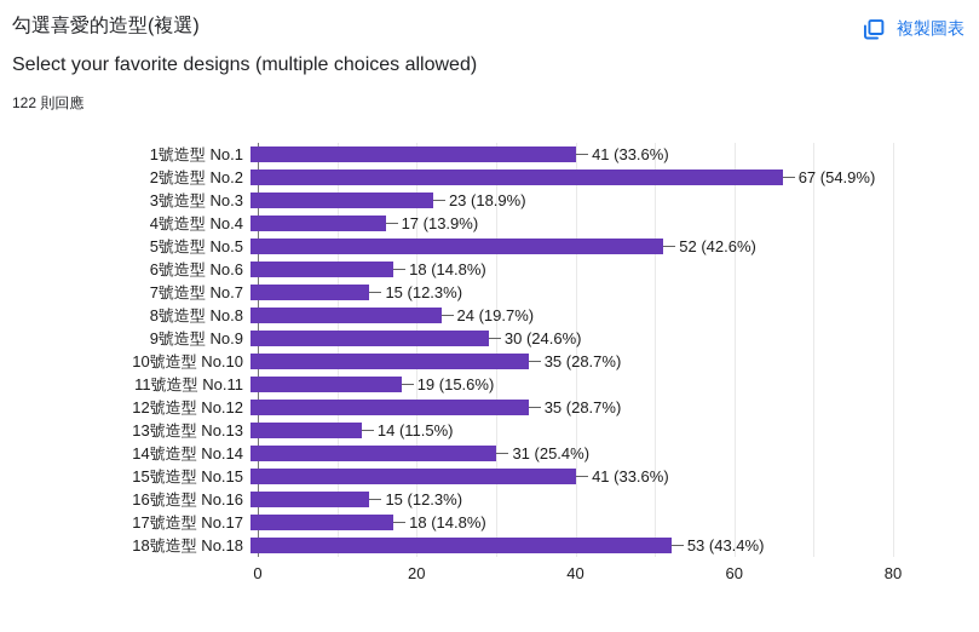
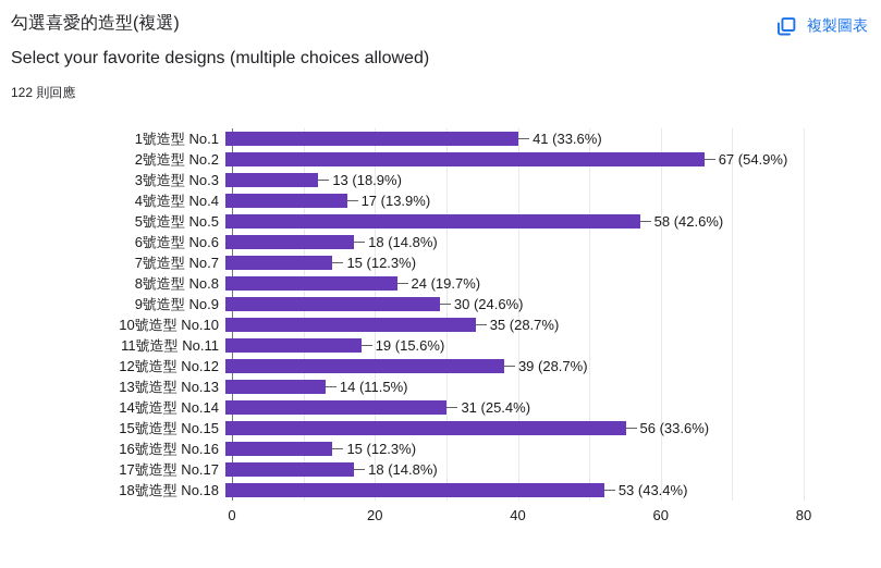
3號造型 No.3: 23 -> 13
5號造型 No.5: 52 -> 58
12號造型 No.12: 35 -> 39
15號造型 No.15: 41 -> 56
